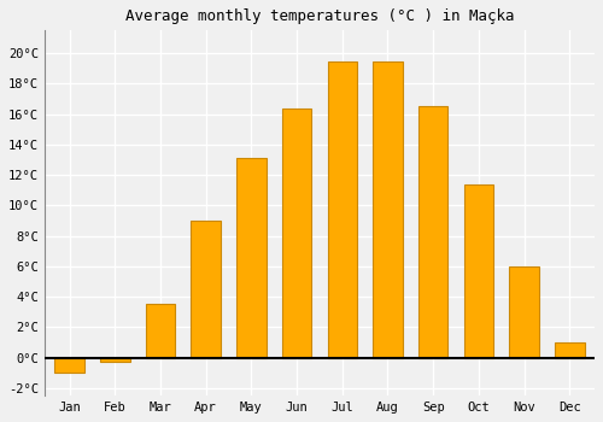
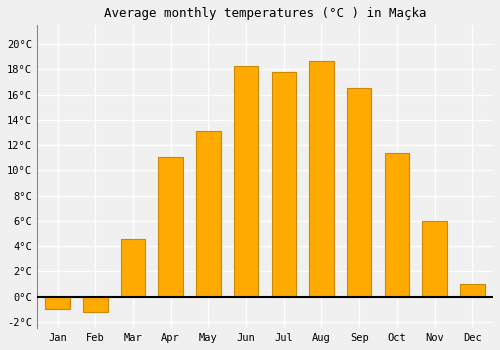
Feb: -0.3°C -> -1.2°C
Mar: 3.5°C -> 4.6°C
Apr: 9.0°C -> 11.1°C
Jun: 16.4°C -> 18.3°C
Jul: 19.5°C -> 17.8°C
Aug: 19.5°C -> 18.7°C
